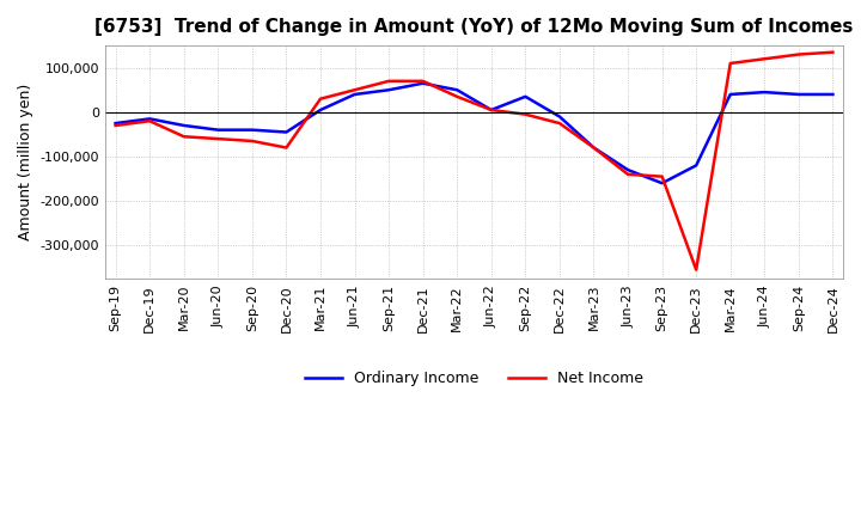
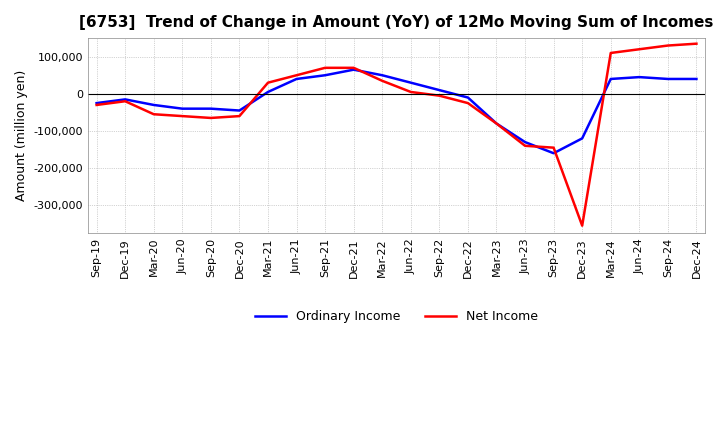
Net Income/Dec-20: -80,000 -> -60,000
Ordinary Income/Jun-22: 5,000 -> 30,000
Ordinary Income/Sep-22: 35,000 -> 10,000
